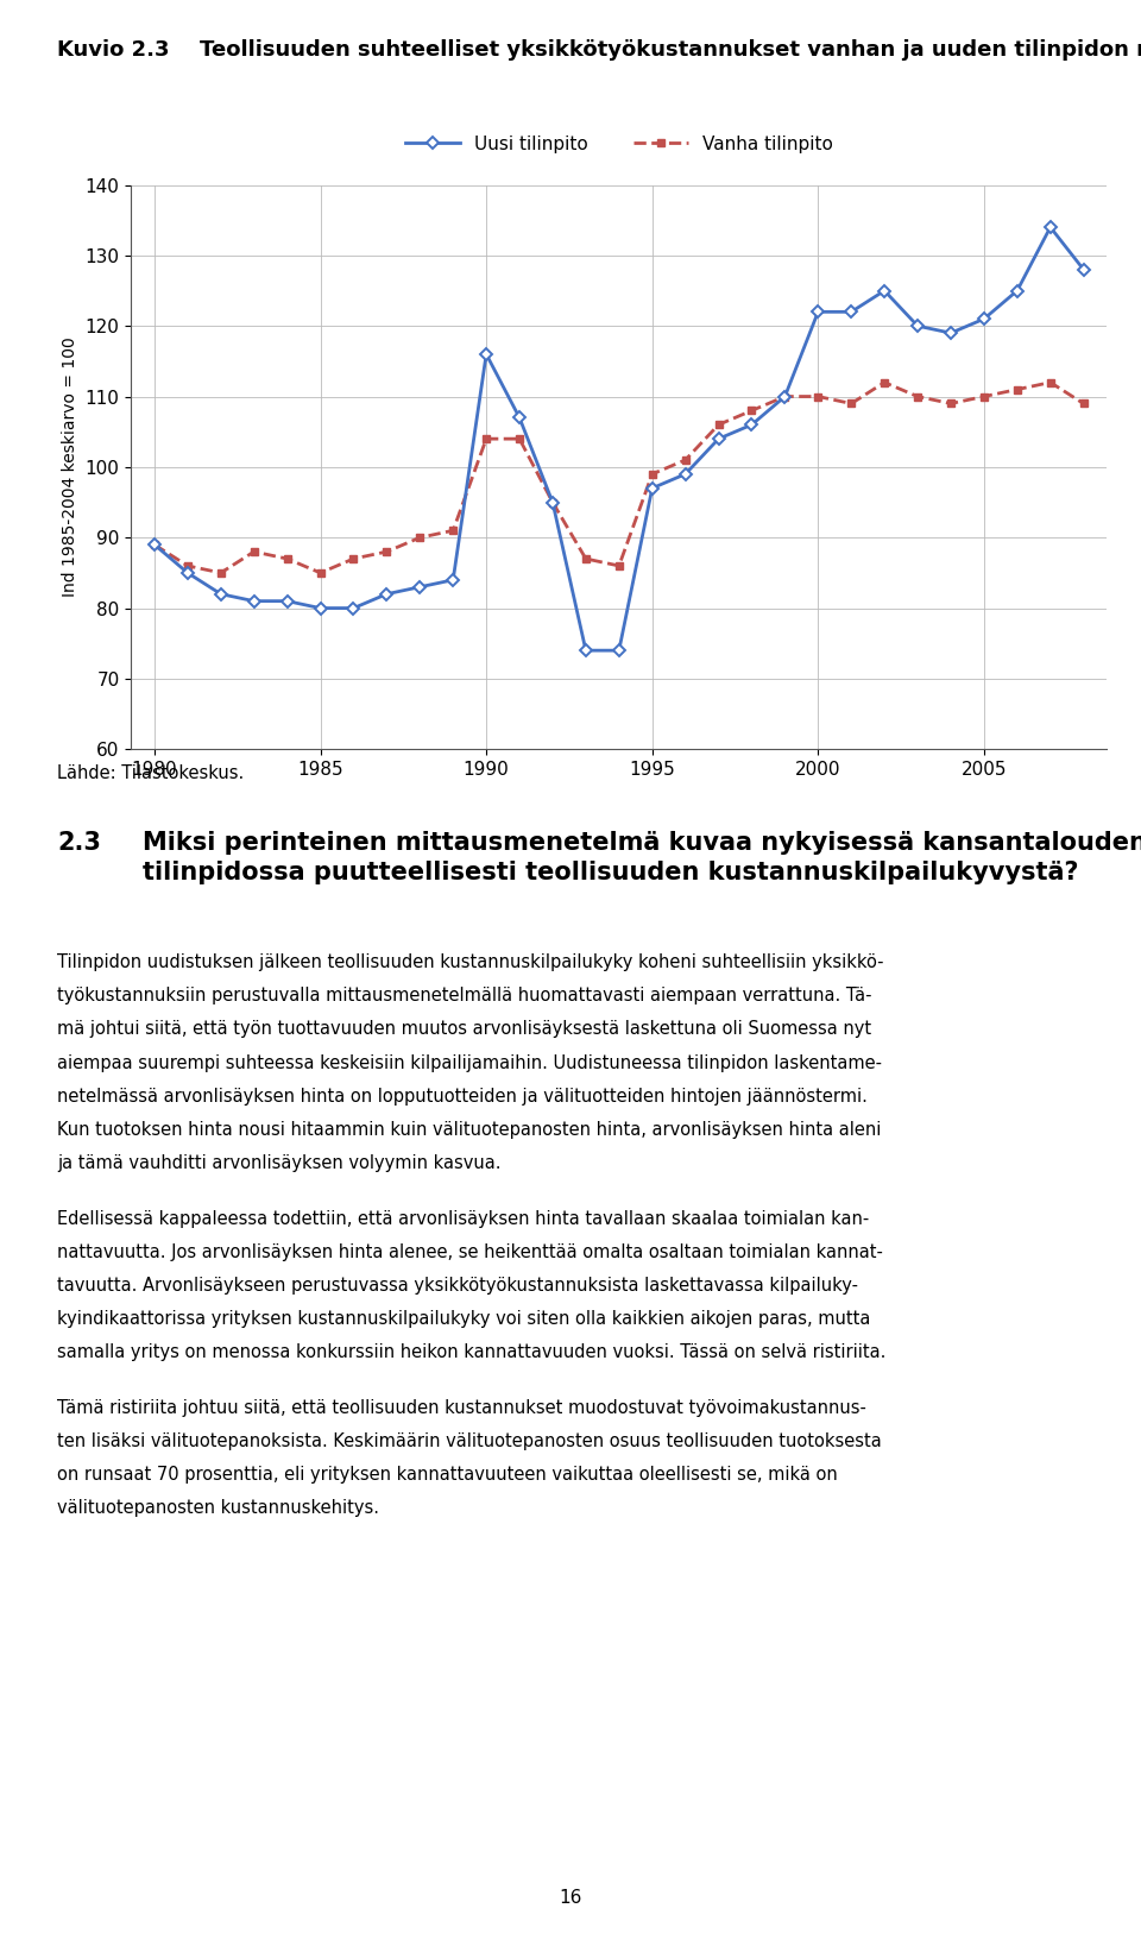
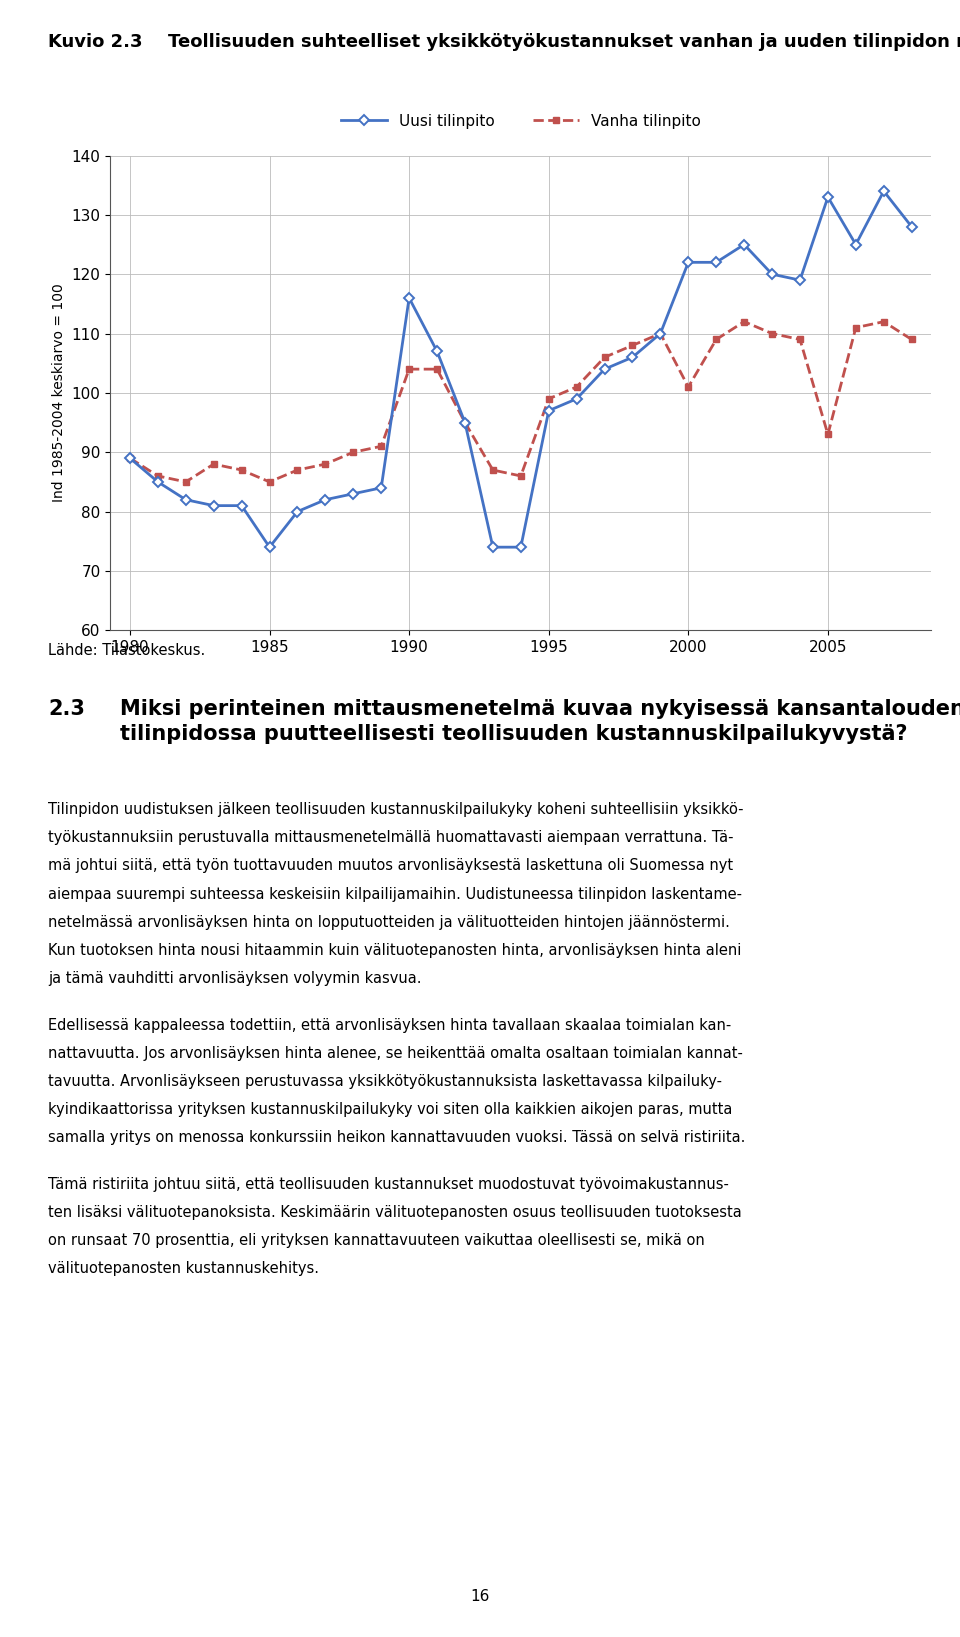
Uusi tilinpito/1985: 80 -> 74
Vanha tilinpito/2000: 110 -> 101
Uusi tilinpito/2005: 121 -> 133
Vanha tilinpito/2005: 110 -> 93
